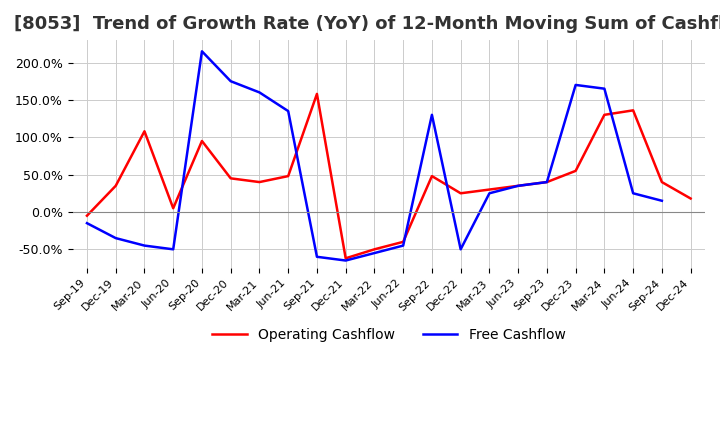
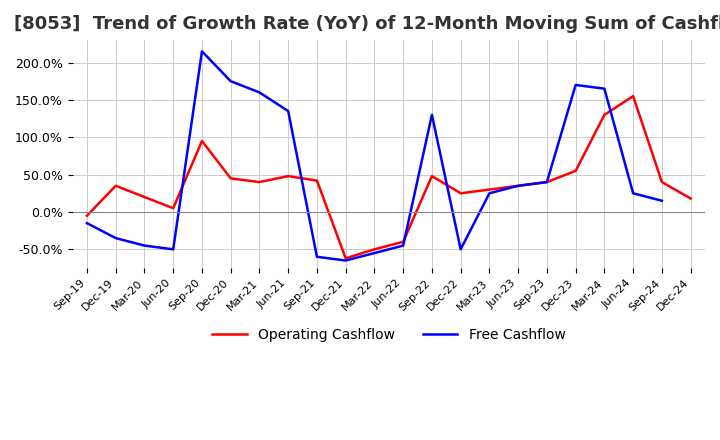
Operating Cashflow/Mar-20: 108% -> 20%
Operating Cashflow/Sep-21: 158% -> 42%
Operating Cashflow/Jun-24: 136% -> 155%
